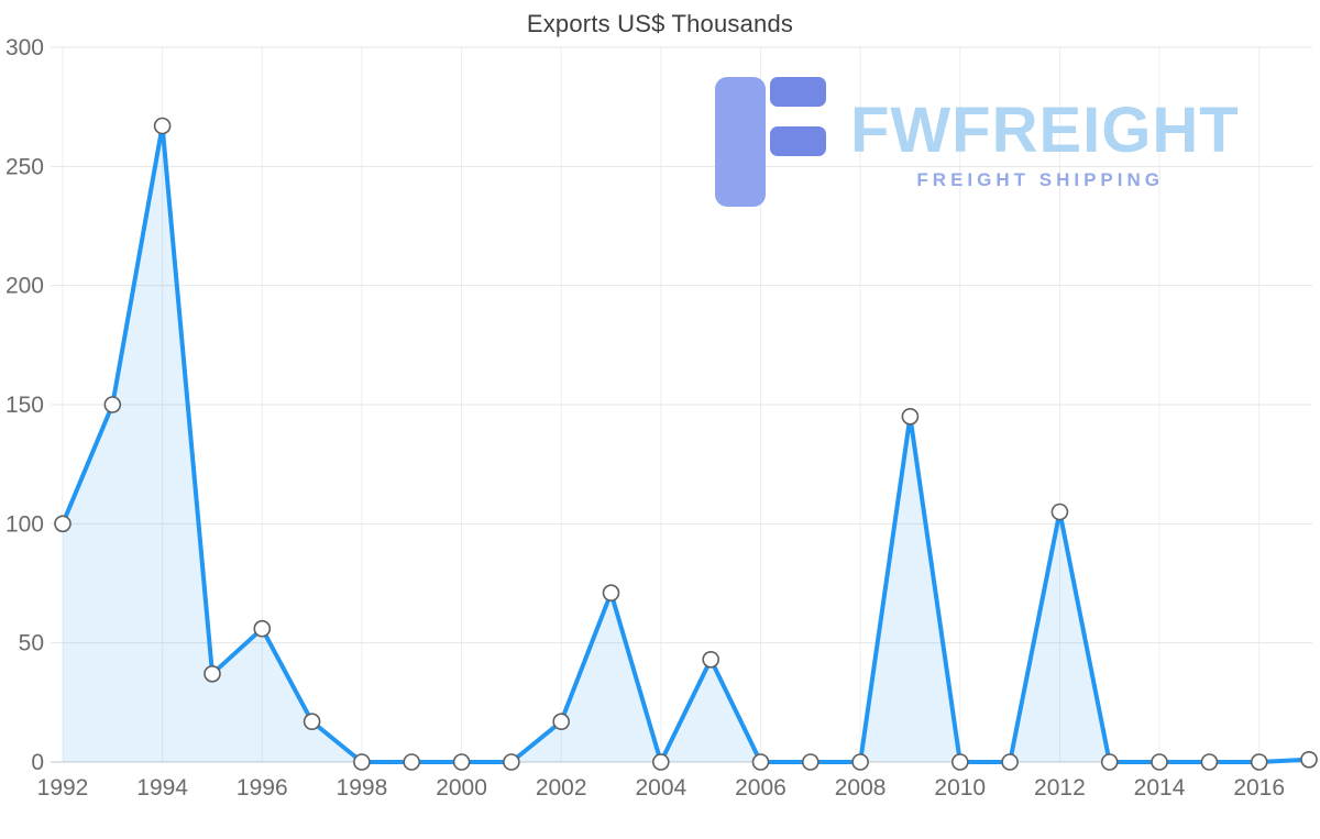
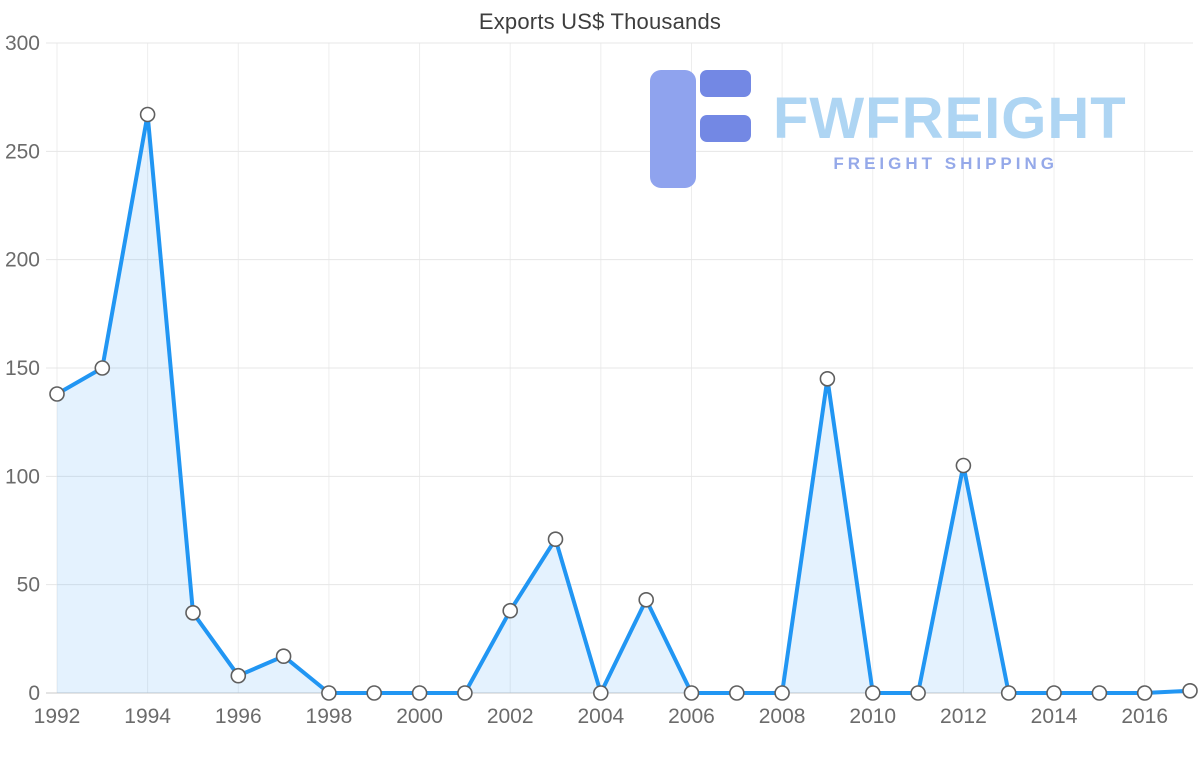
1992: 100 -> 138
1996: 56 -> 8
2002: 17 -> 38
